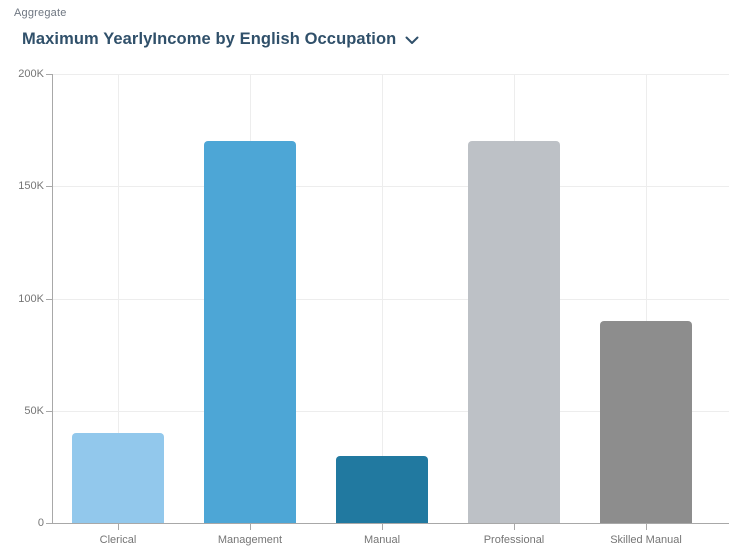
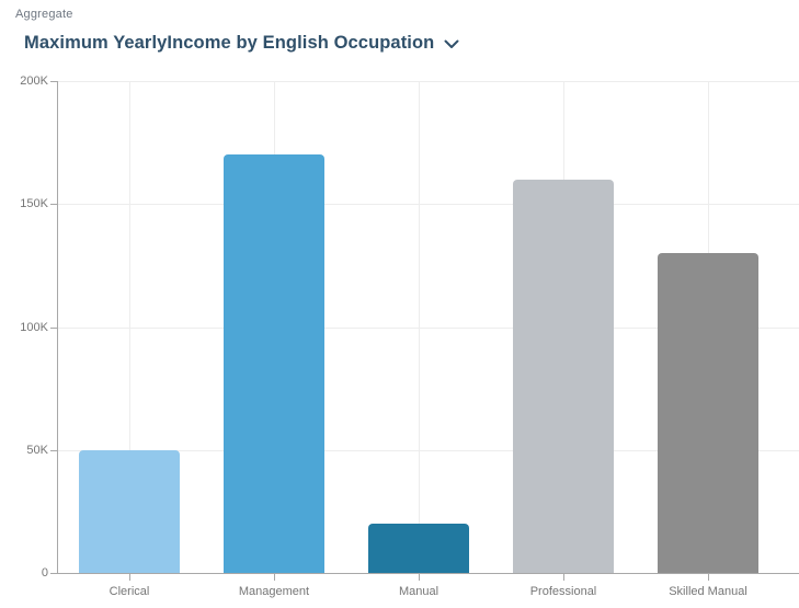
Clerical: 40K -> 50K
Manual: 30K -> 20K
Professional: 170K -> 160K
Skilled Manual: 90K -> 130K
